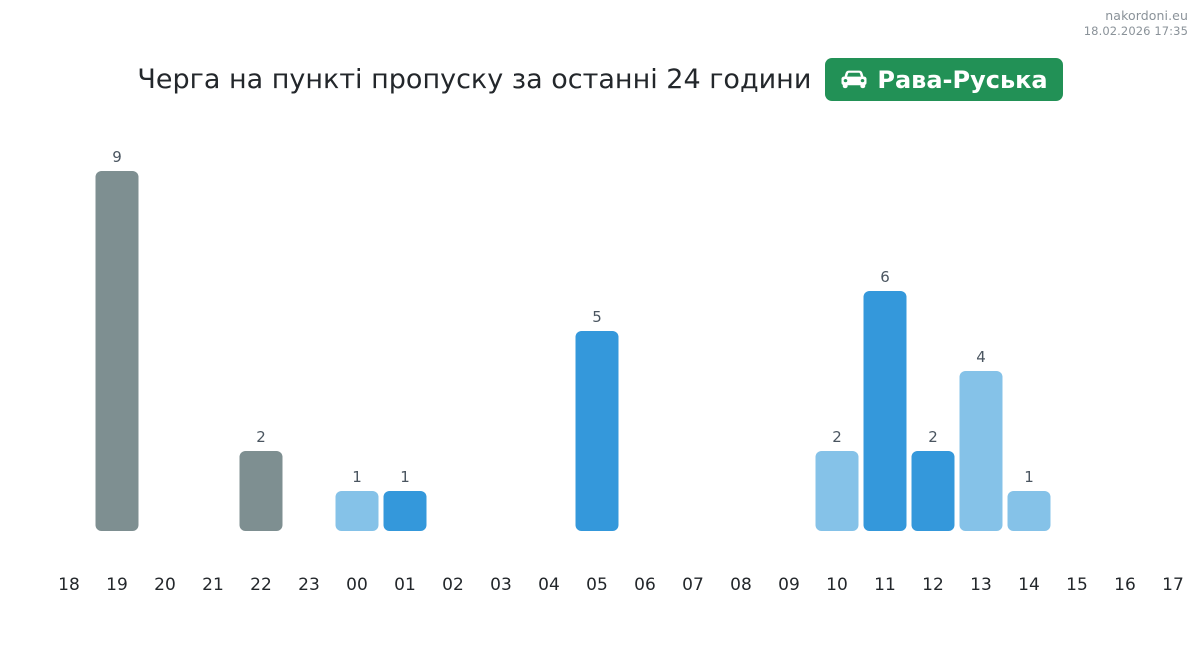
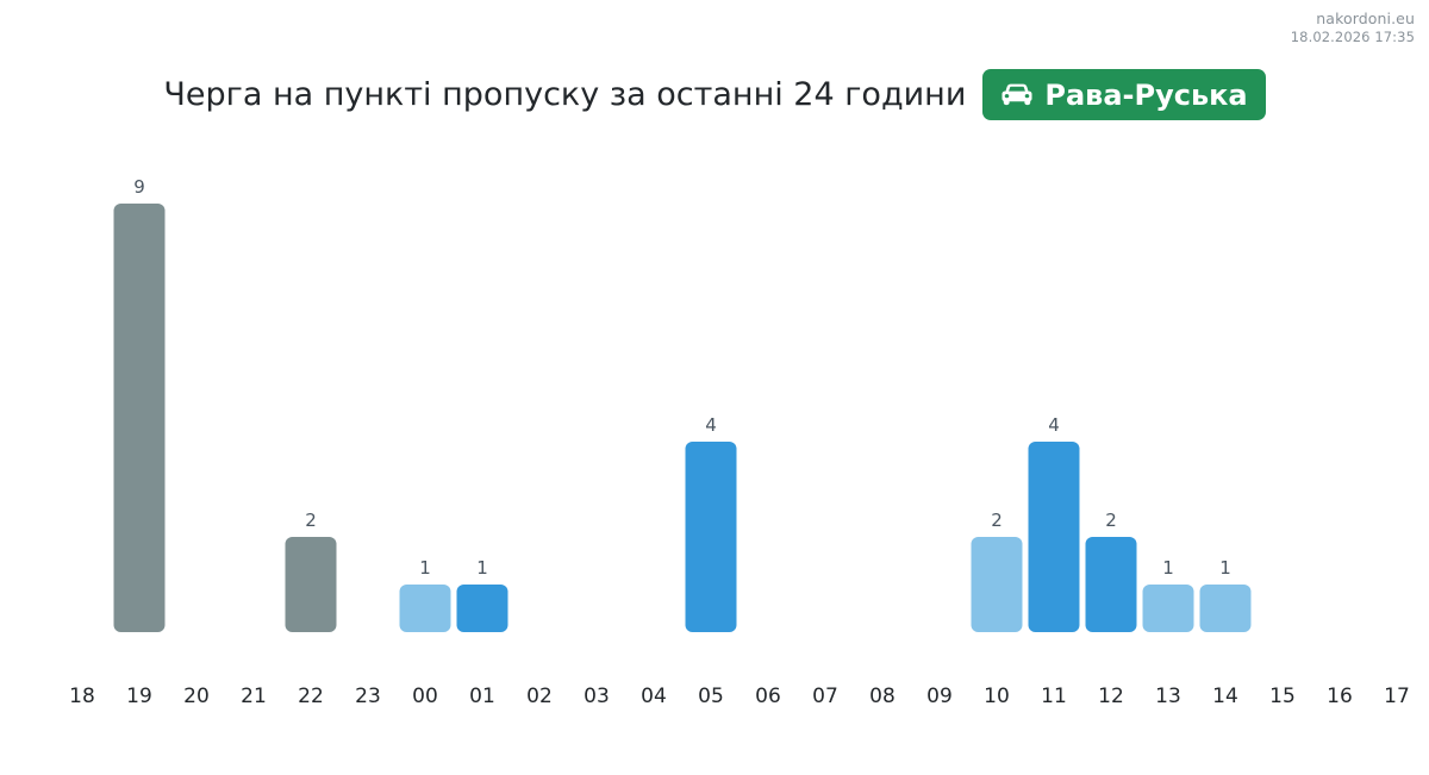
05: 5 -> 4
11: 6 -> 4
13: 4 -> 1
